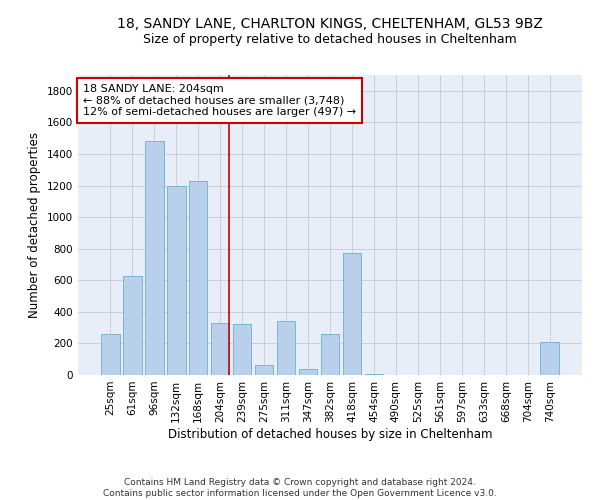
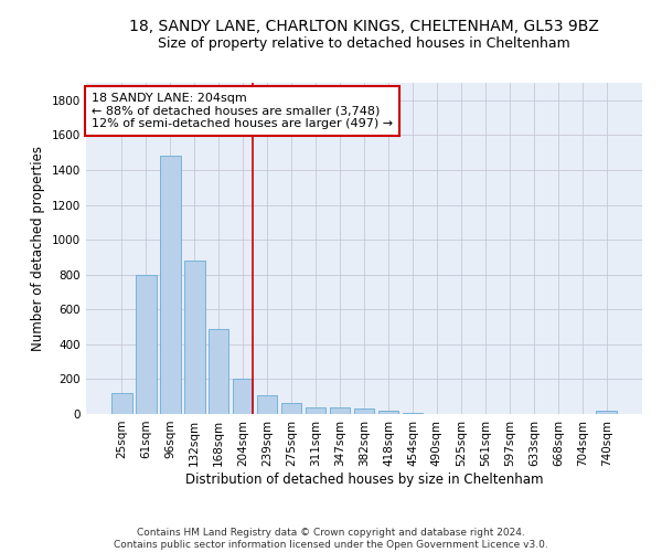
25sqm: 260 -> 120
61sqm: 630 -> 800
132sqm: 1200 -> 880
168sqm: 1230 -> 490
204sqm: 330 -> 200
239sqm: 320 -> 100
311sqm: 340 -> 40
382sqm: 260 -> 30
418sqm: 770 -> 20
740sqm: 210 -> 20
